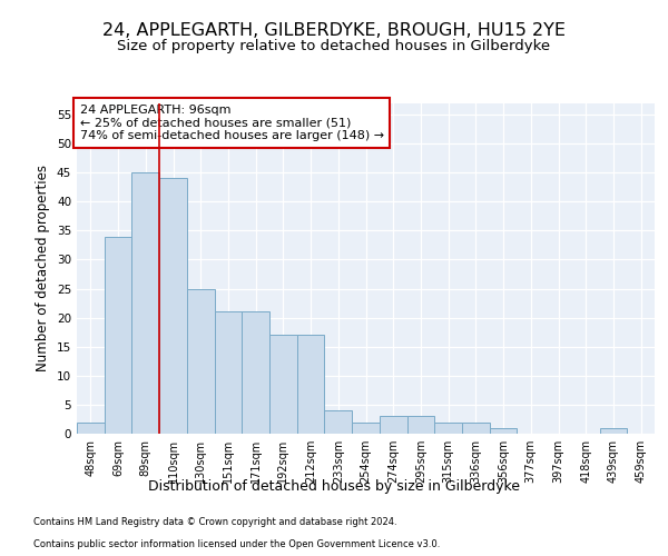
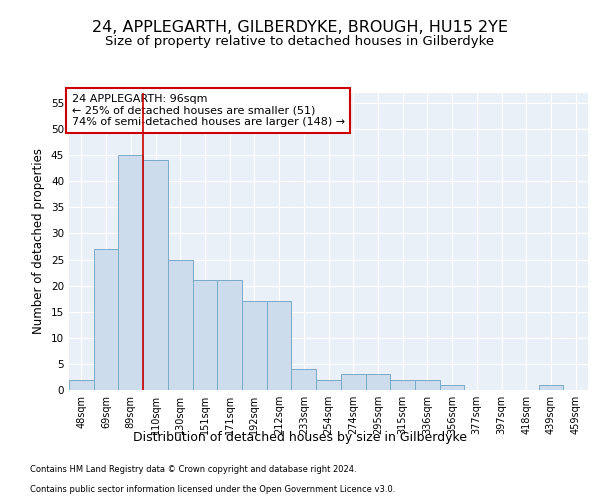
69sqm: 34 -> 27
